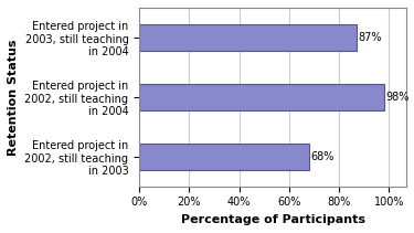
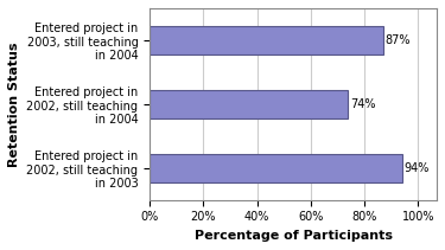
Entered project in 2002, still teaching in 2004: 98% -> 74%
Entered project in 2002, still teaching in 2003: 68% -> 94%
